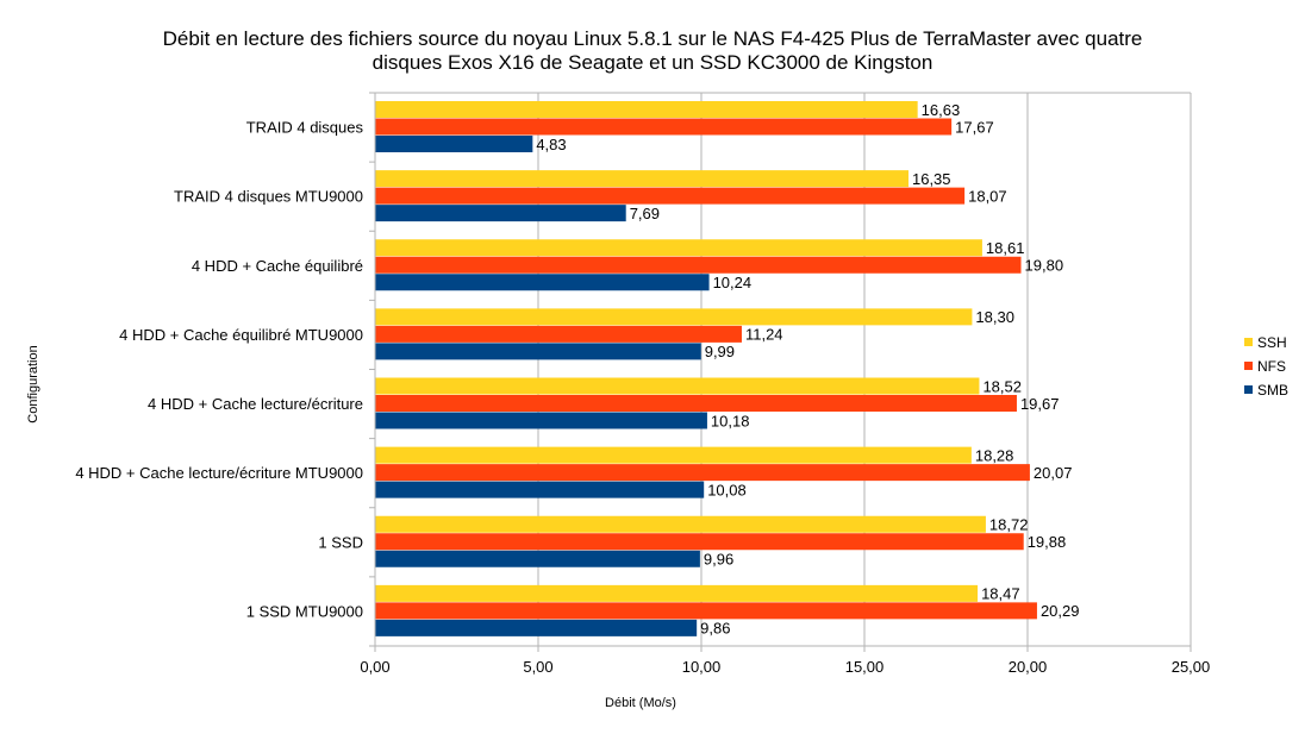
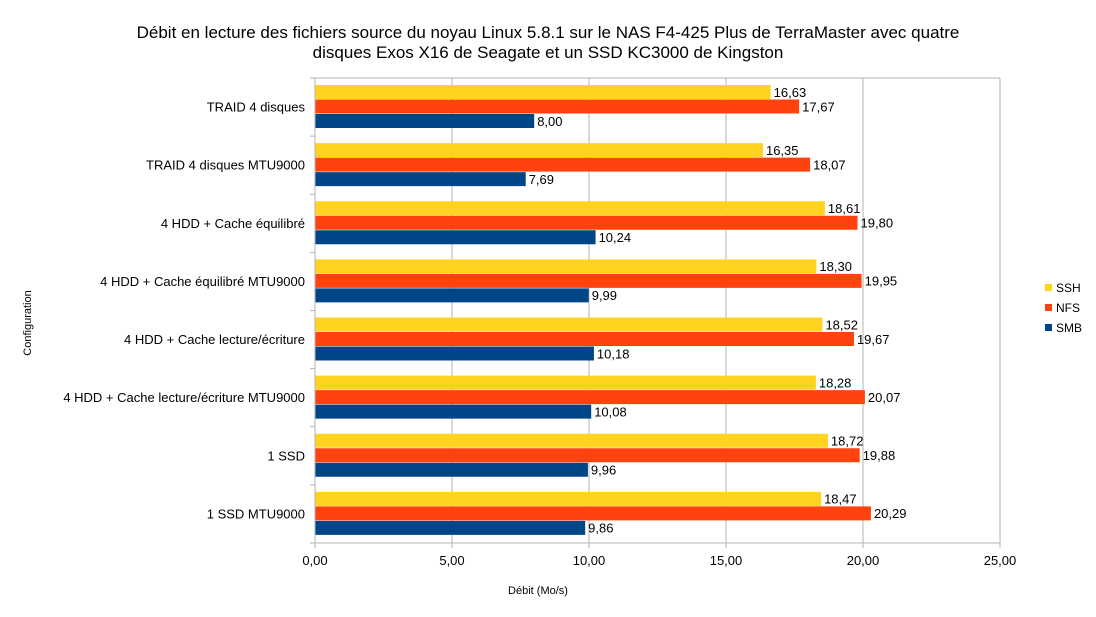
SMB/TRAID 4 disques: 4,83 -> 8,00
NFS/4 HDD + Cache équilibré MTU9000: 11,24 -> 19,95
